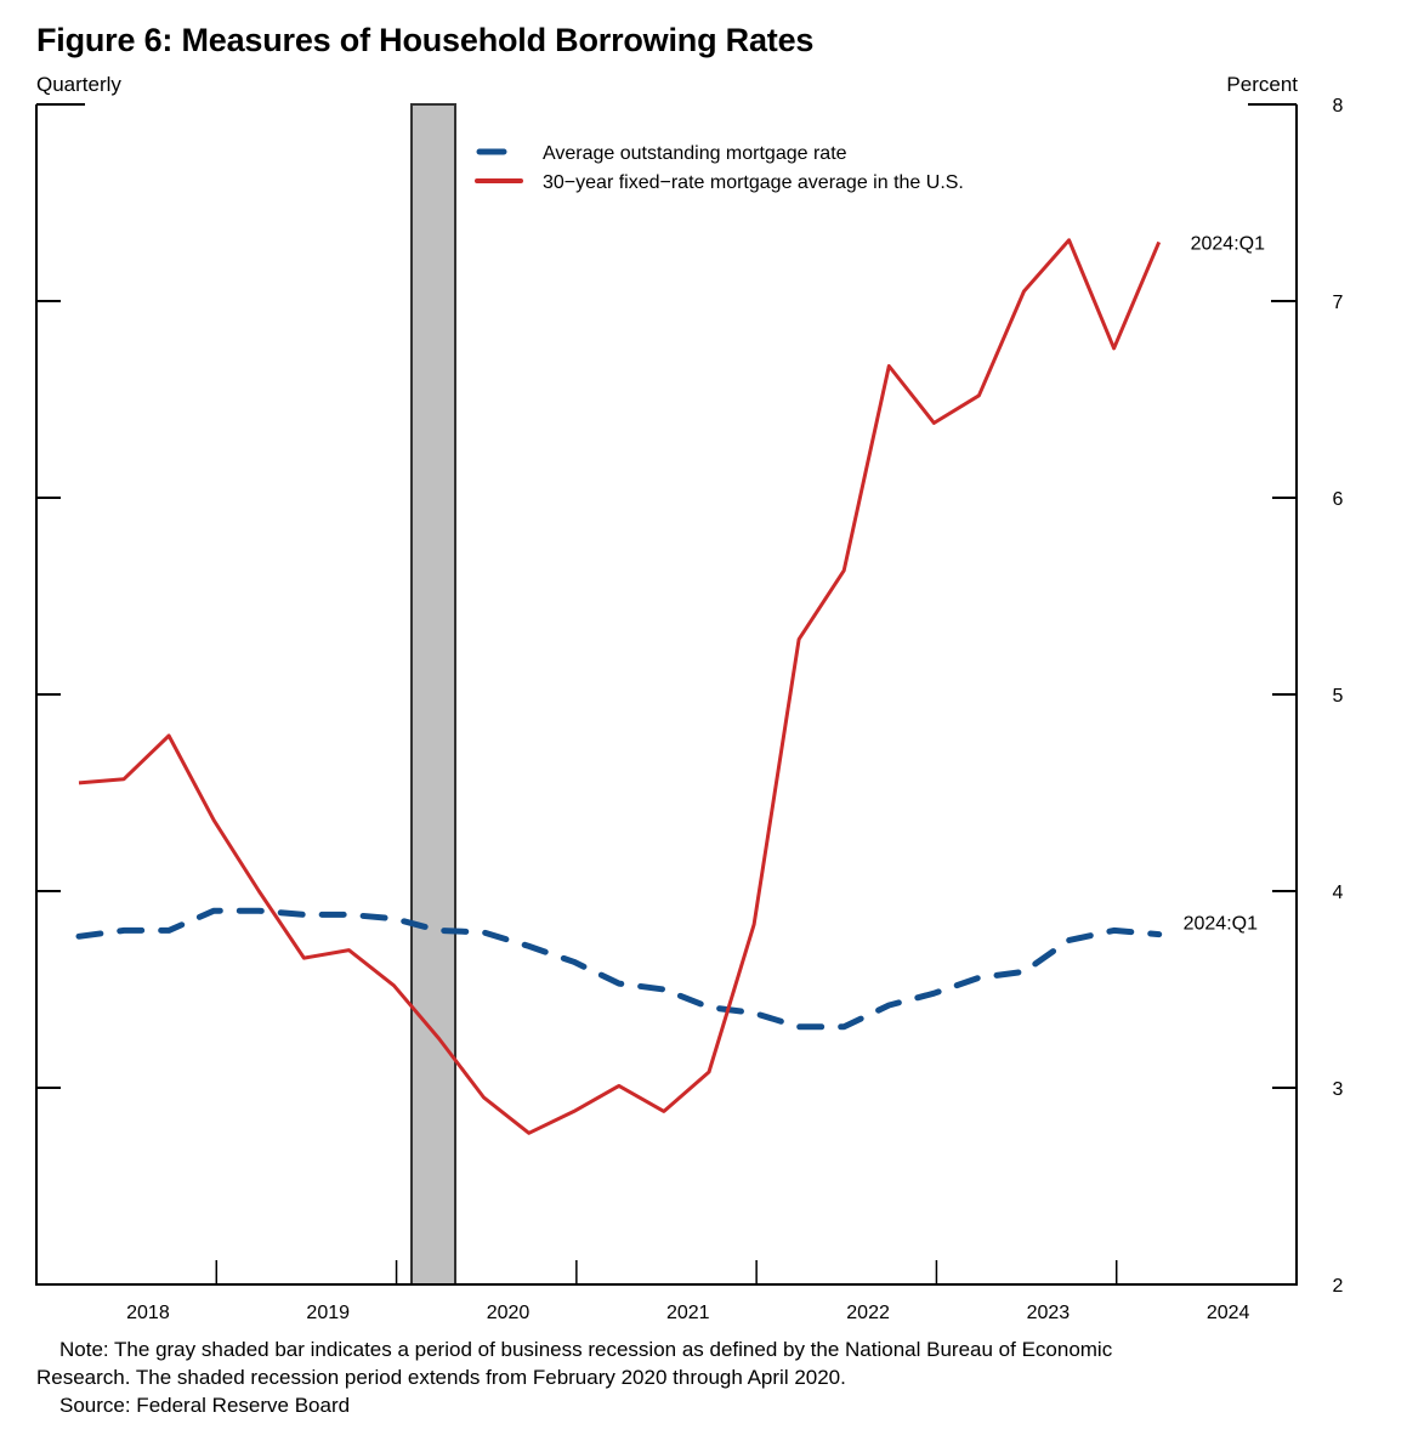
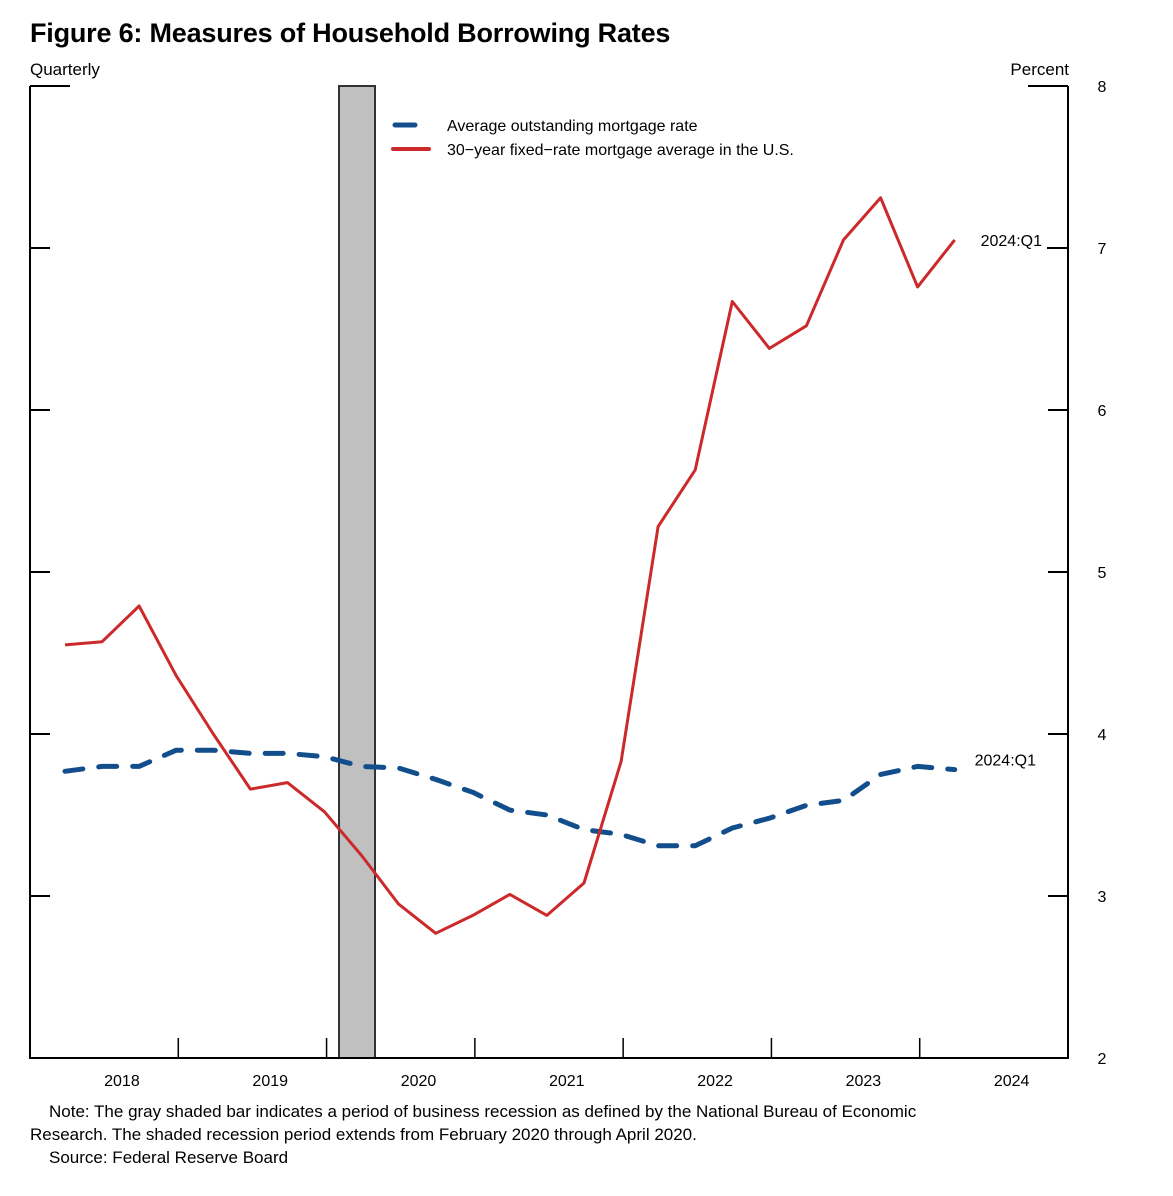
30−year fixed−rate mortgage average in the U.S./2024:Q1: 7.30 -> 7.05
